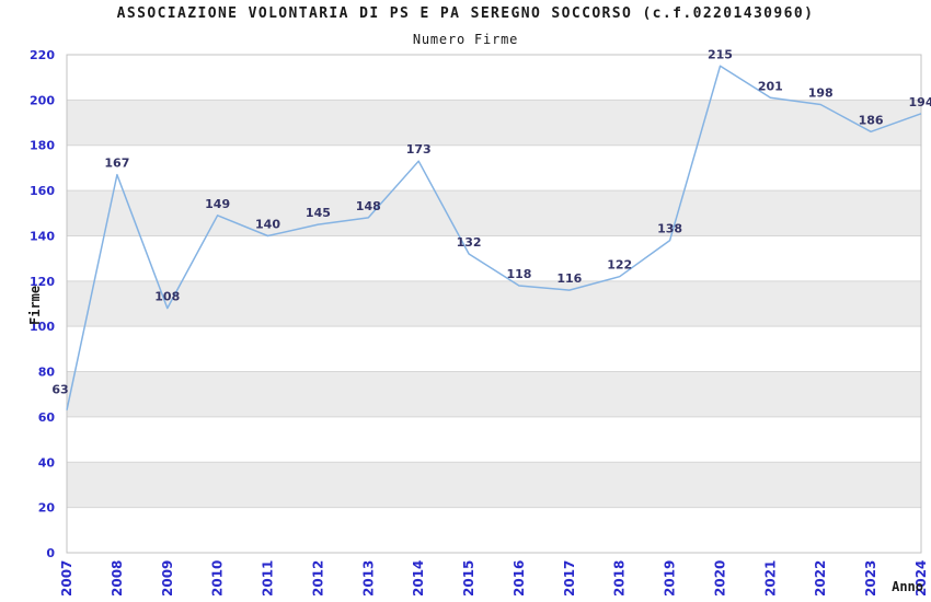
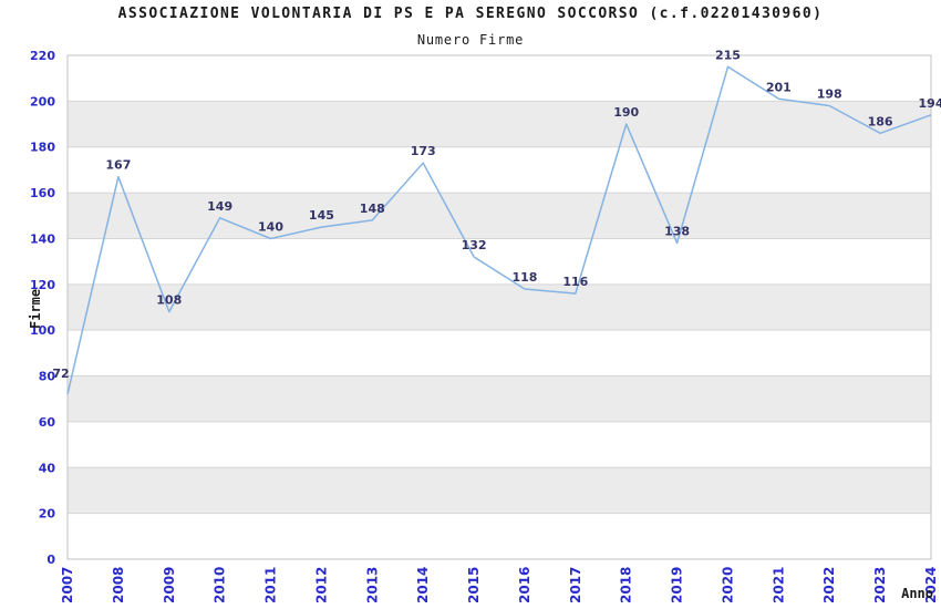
2007: 63 -> 72
2018: 122 -> 190
